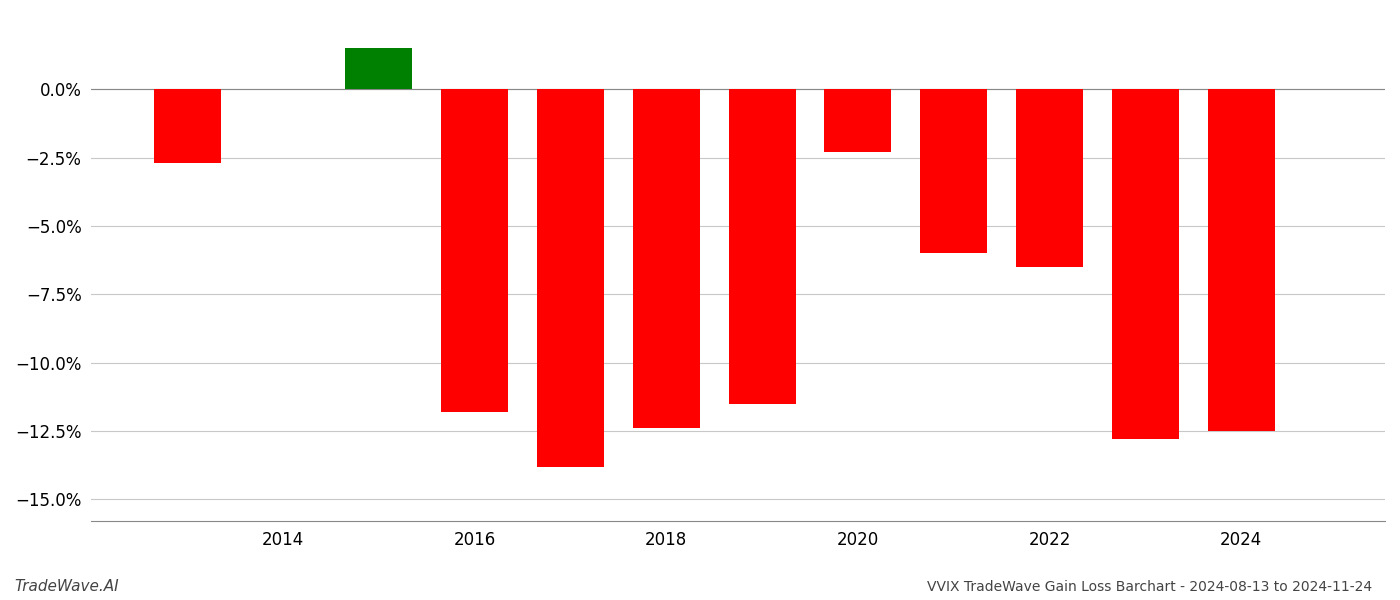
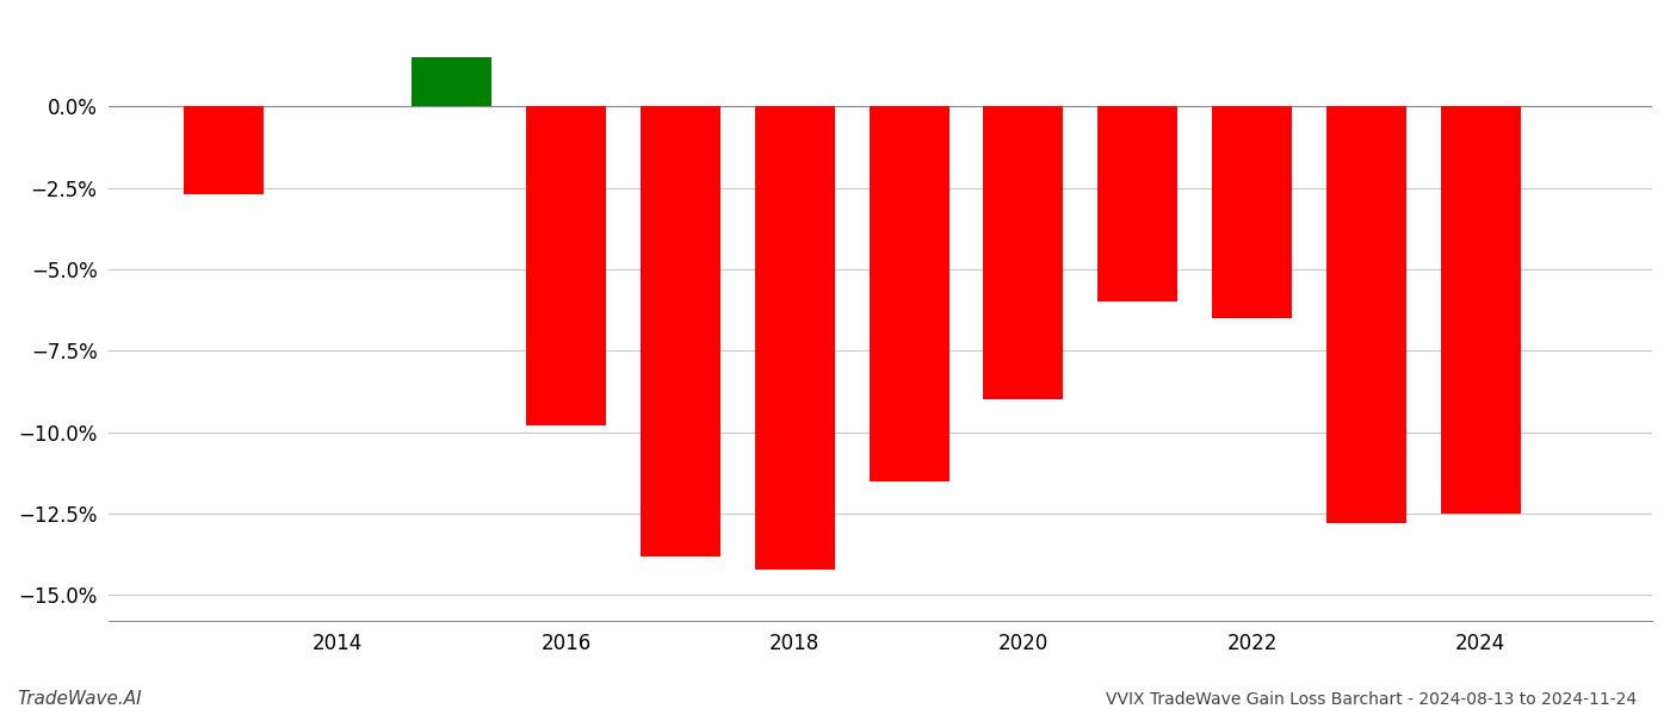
2016: -11.8% -> -9.8%
2018: -12.4% -> -14.2%
2020: -2.3% -> -9.0%
